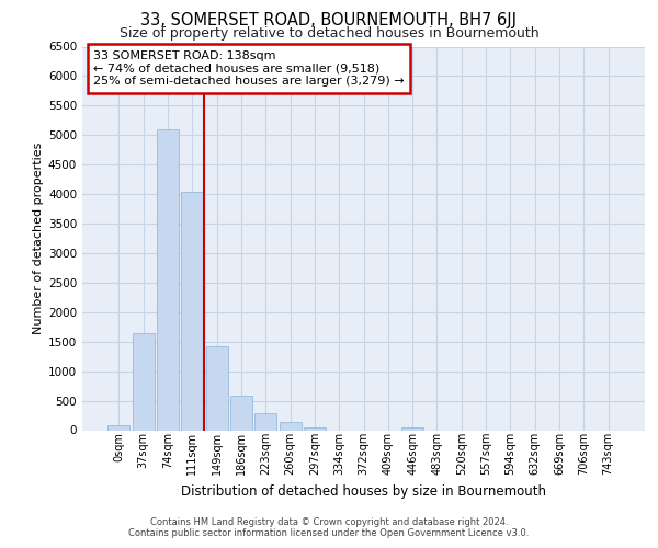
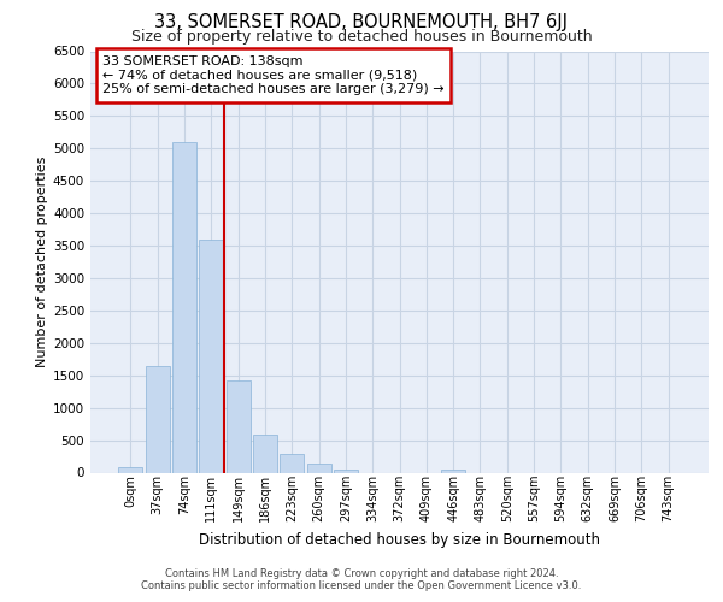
111sqm: 4040 -> 3600
